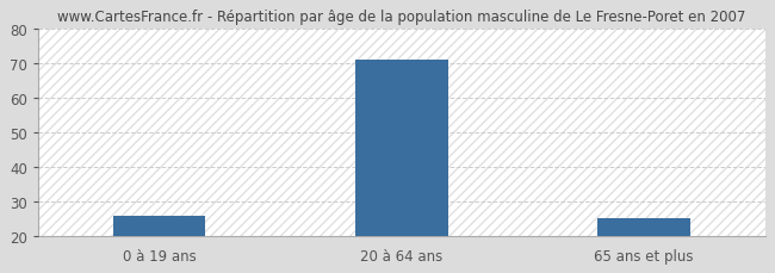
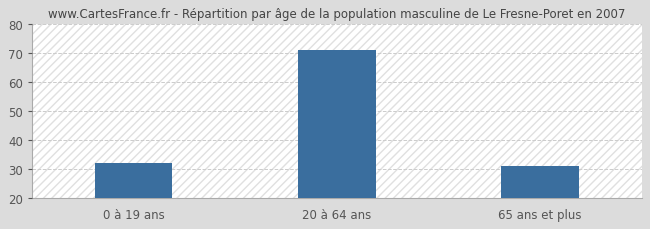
0 à 19 ans: 26 -> 32
65 ans et plus: 25 -> 31
